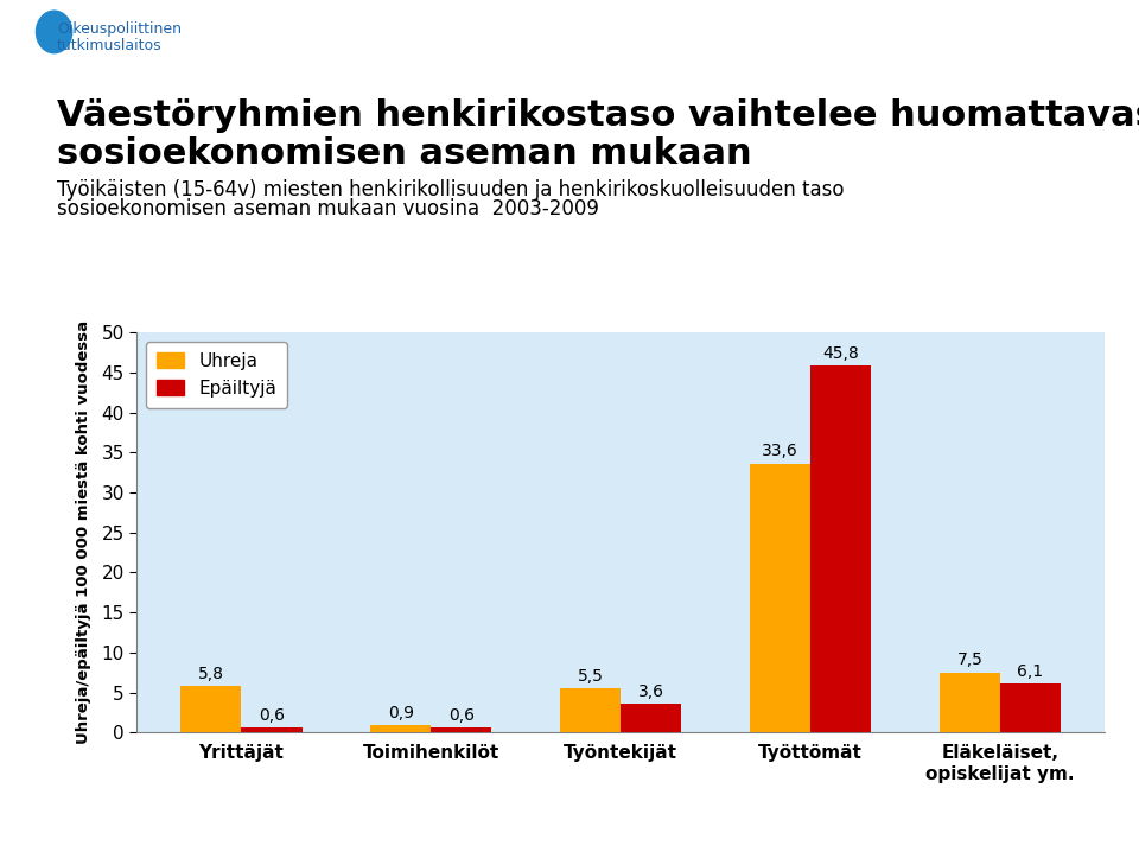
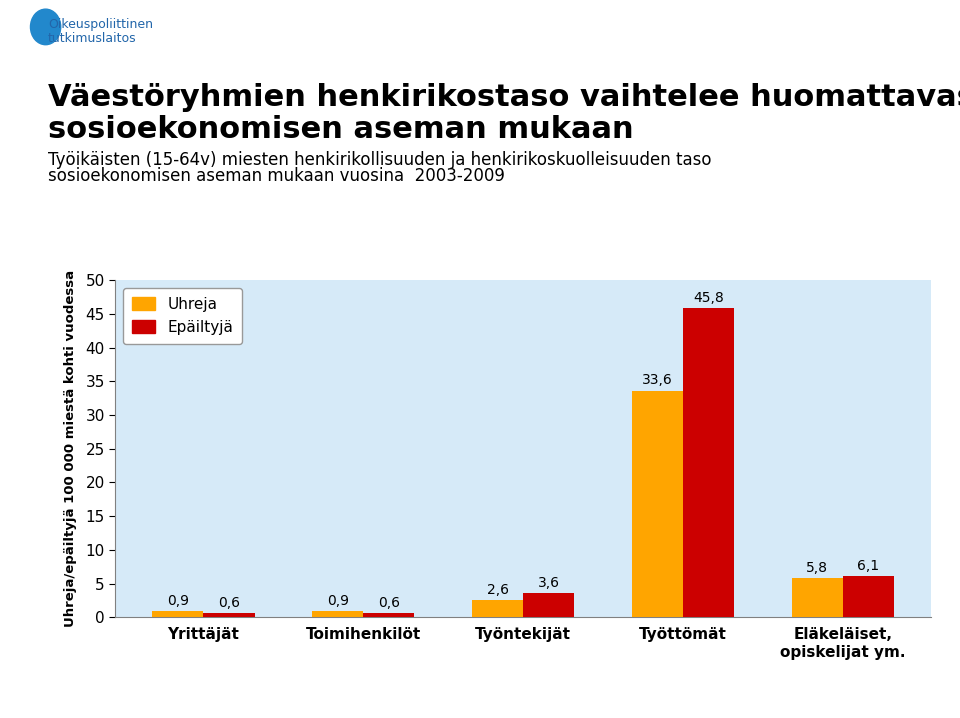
Uhreja/Yrittäjät: 5,8 -> 0,9
Uhreja/Työntekijät: 5,5 -> 2,6
Uhreja/Eläkeläiset, opiskelijat ym.: 7,5 -> 5,8
